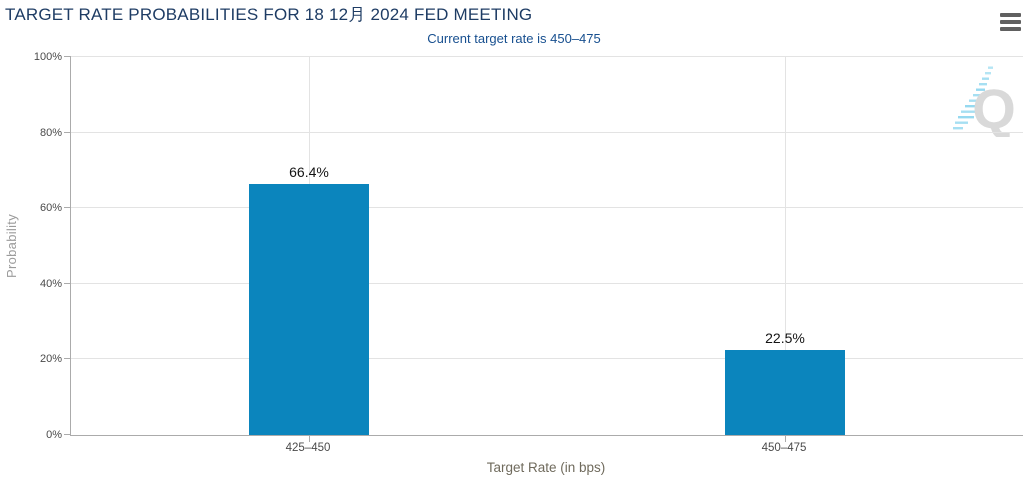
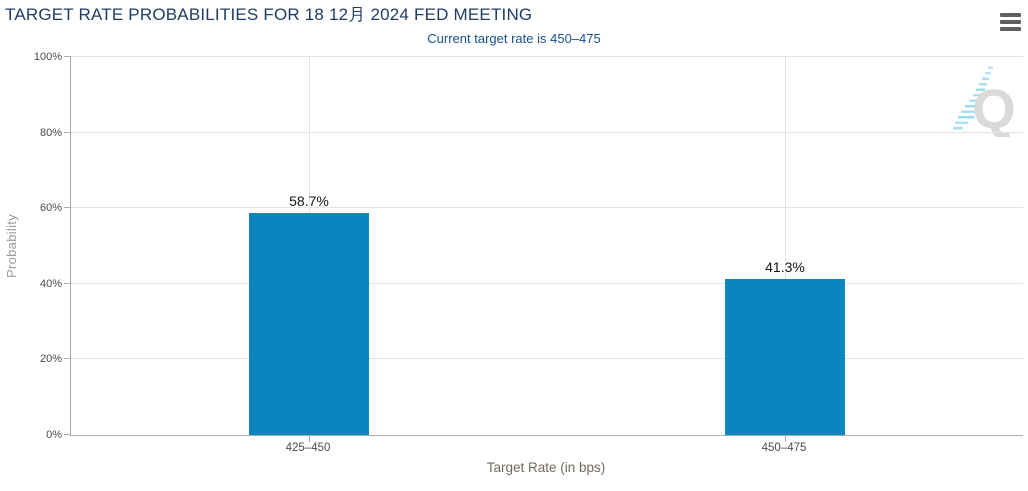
425–450: 66.4% -> 58.7%
450–475: 22.5% -> 41.3%
